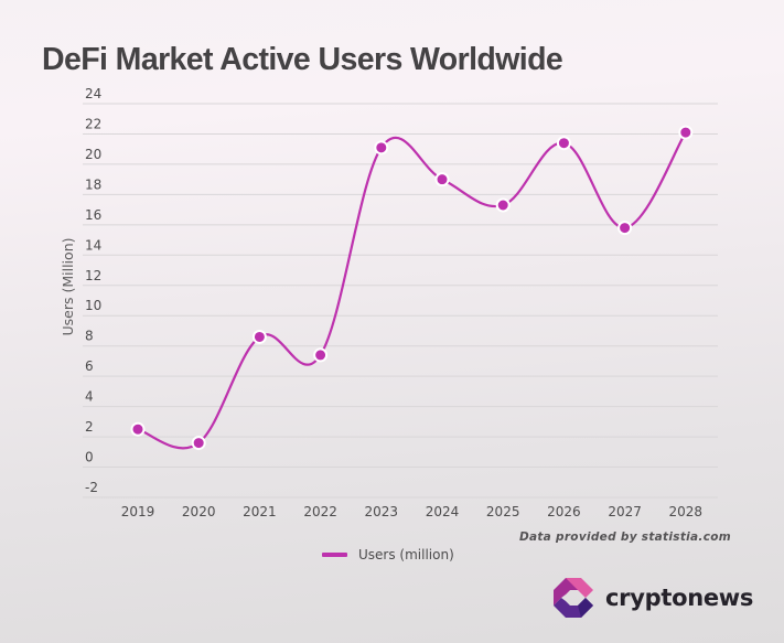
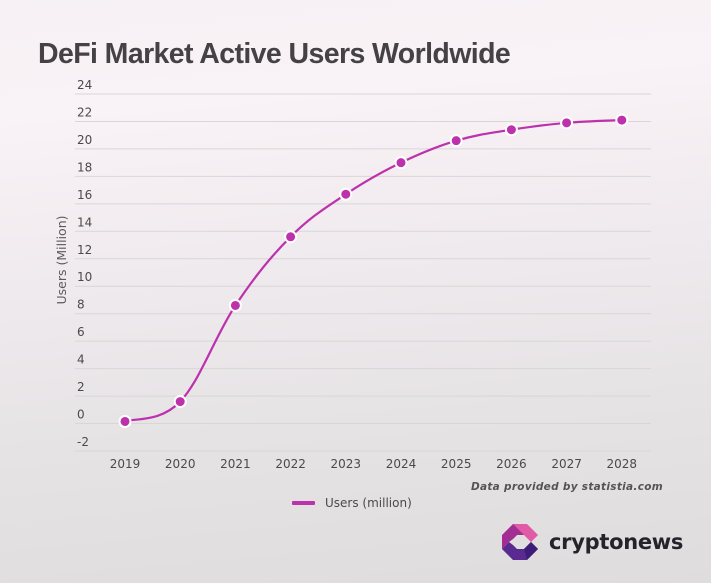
2019: 2.5 -> 0.1
2022: 7.4 -> 13.6
2023: 21.1 -> 16.7
2025: 17.3 -> 20.6
2027: 15.8 -> 21.9
